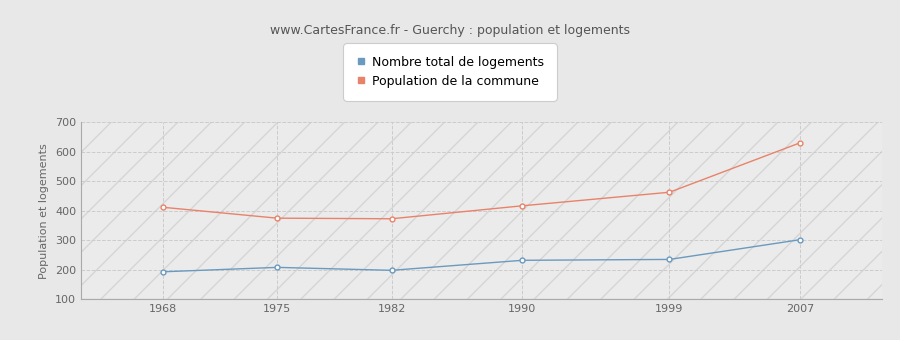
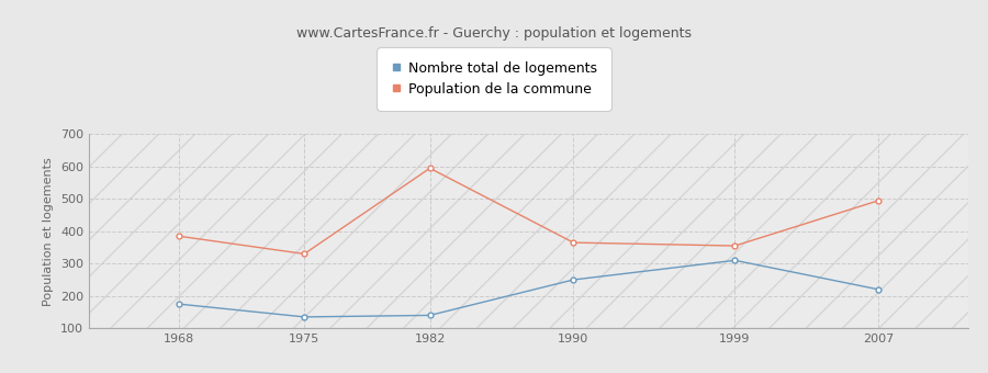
Nombre total de logements/1968: 193 -> 175
Population de la commune/1968: 412 -> 385
Nombre total de logements/1975: 208 -> 135
Population de la commune/1975: 375 -> 330
Nombre total de logements/1982: 198 -> 140
Population de la commune/1982: 373 -> 595
Nombre total de logements/1990: 232 -> 250
Population de la commune/1990: 417 -> 365
Nombre total de logements/1999: 235 -> 310
Population de la commune/1999: 463 -> 355
Nombre total de logements/2007: 302 -> 220
Population de la commune/2007: 631 -> 495
